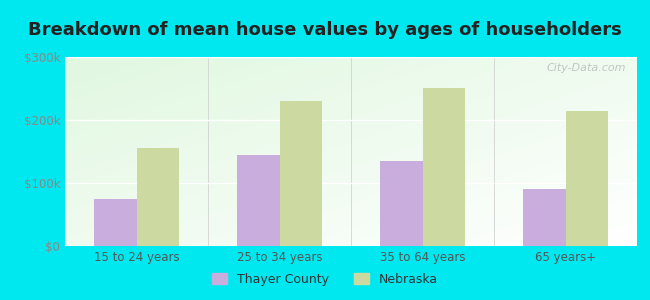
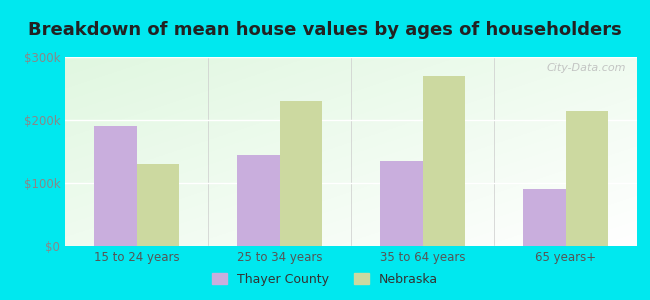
Thayer County/15 to 24 years: $75k -> $190k
Nebraska/15 to 24 years: $155k -> $130k
Nebraska/35 to 64 years: $250k -> $270k
